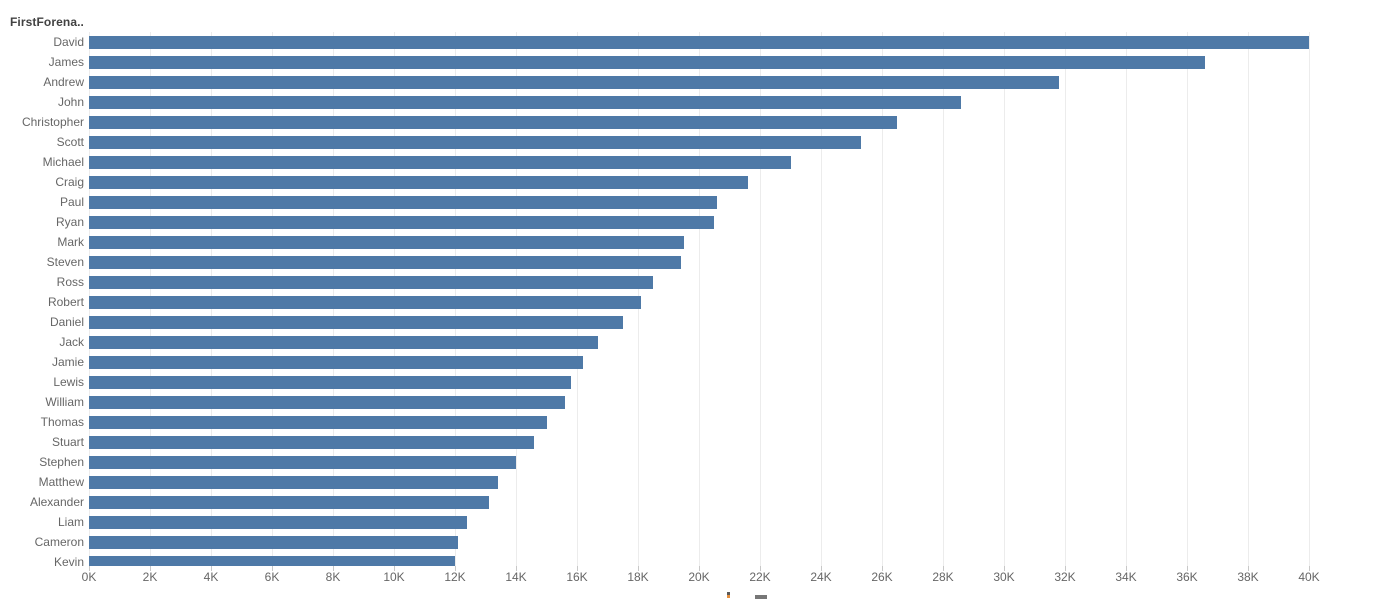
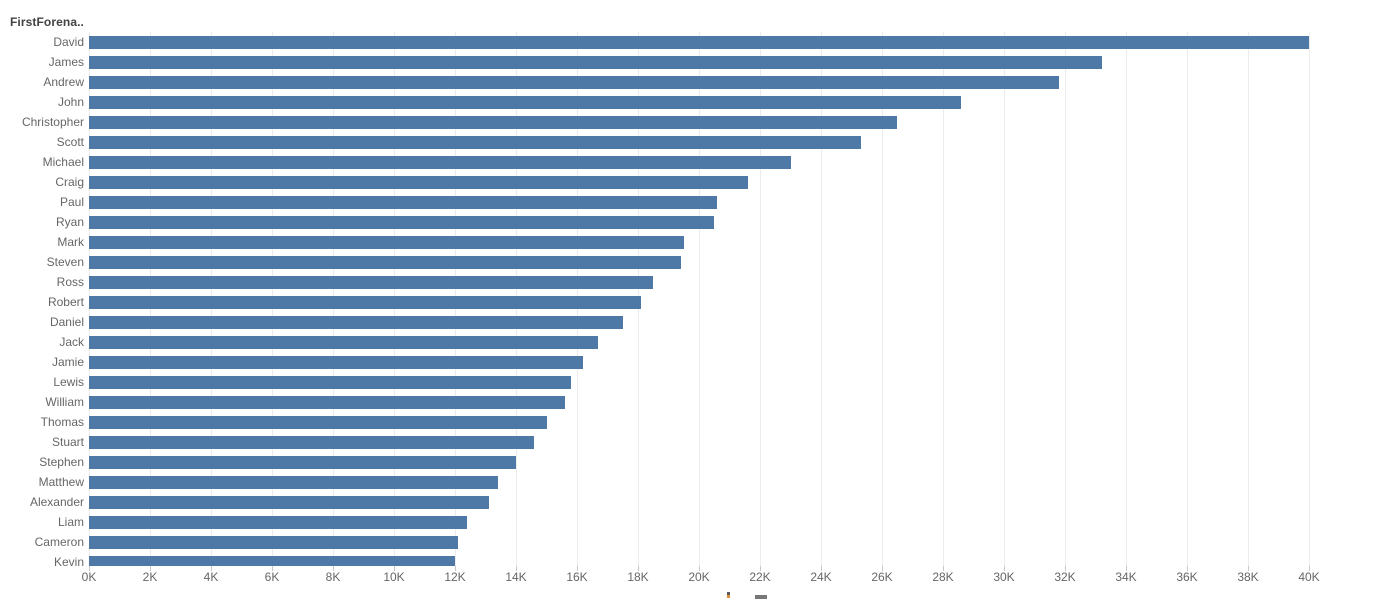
James: 36.6K -> 33.2K
